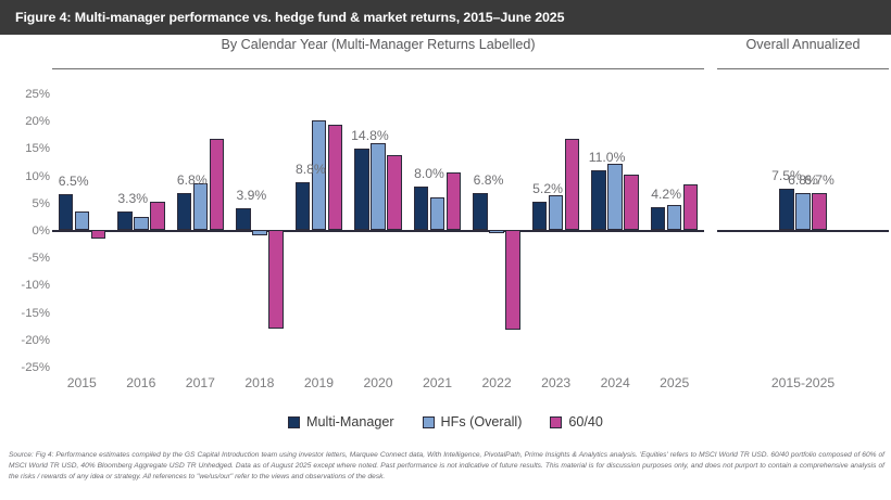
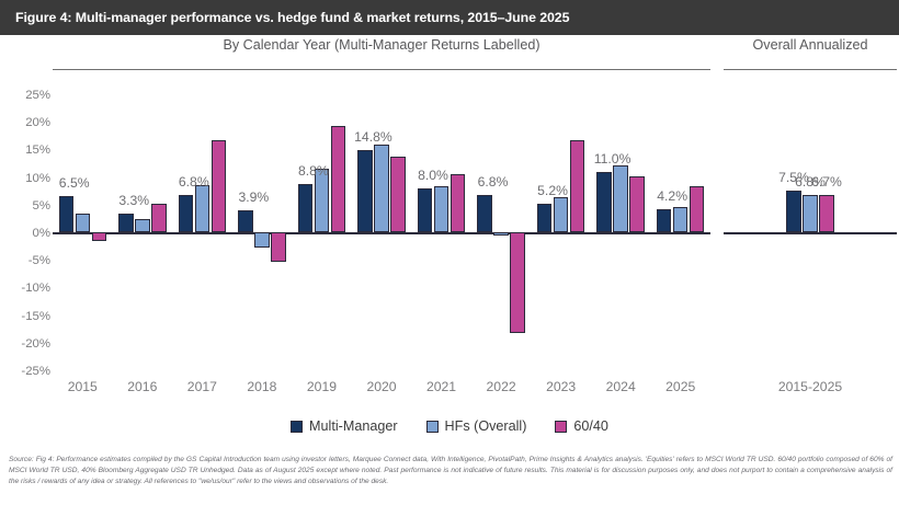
HFs (Overall)/2018: -1% -> -3%
60/40/2018: -18% -> -5%
HFs (Overall)/2019: 20% -> 12%
HFs (Overall)/2021: 6% -> 8%
